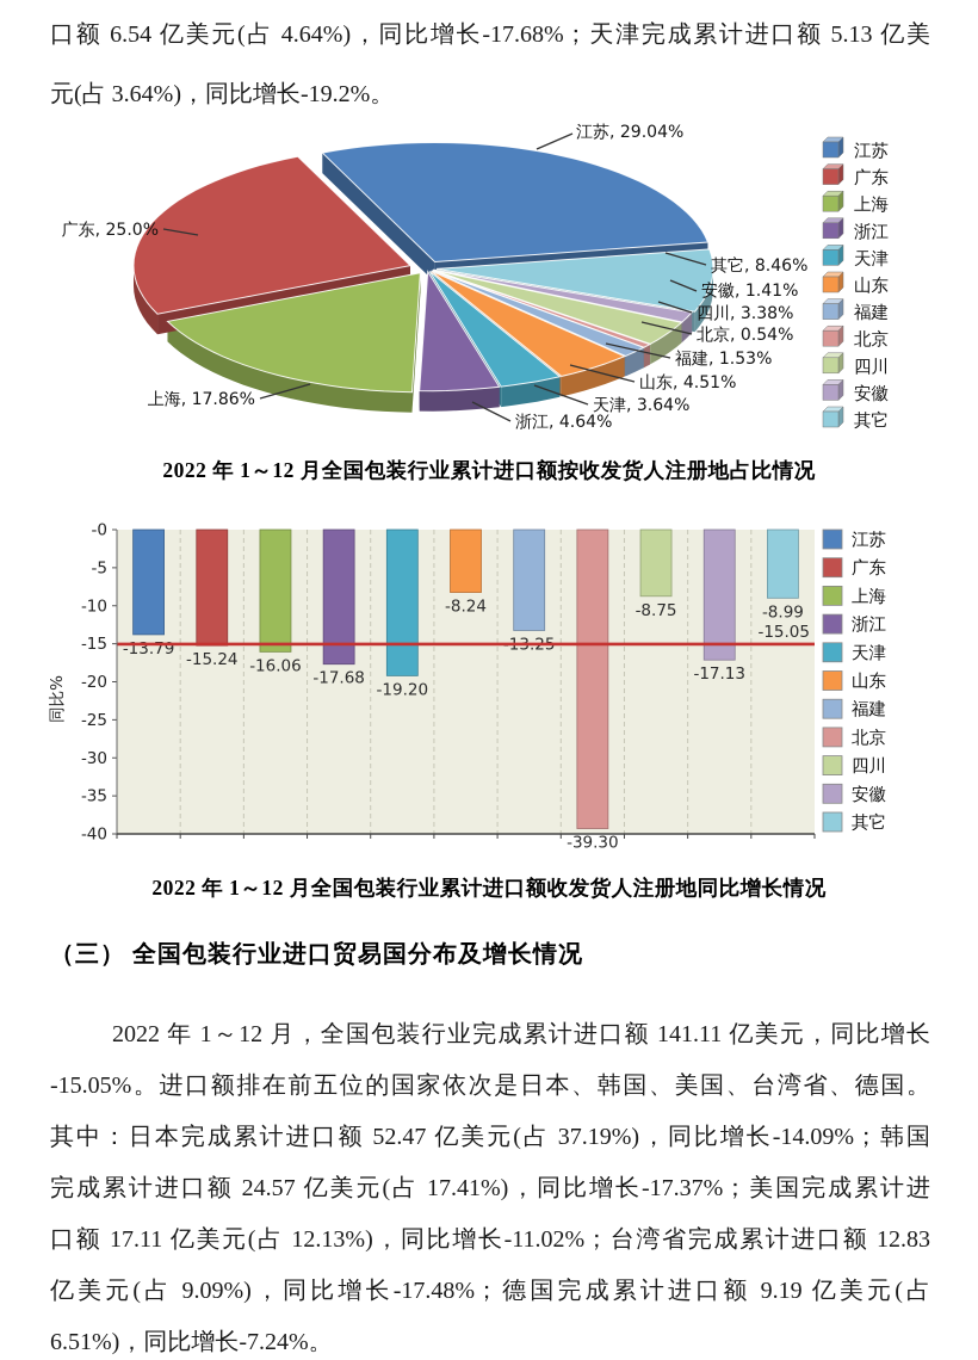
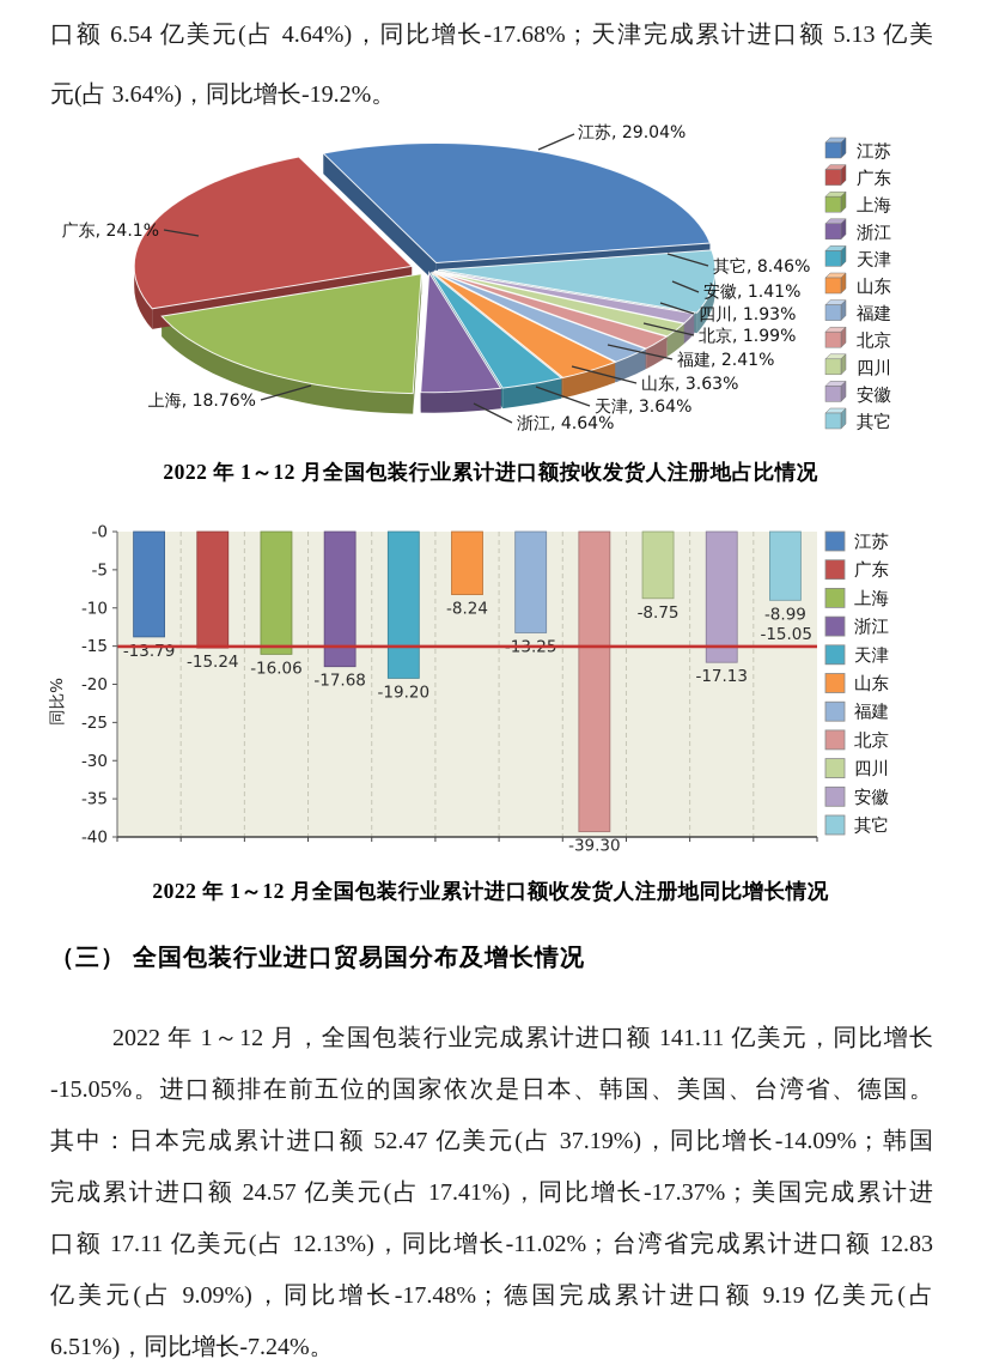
2022 年 1～12 月全国包装行业累计进口额按收发货人注册地占比情况/广东: 25.0% -> 24.1%
2022 年 1～12 月全国包装行业累计进口额按收发货人注册地占比情况/上海: 17.86% -> 18.76%
2022 年 1～12 月全国包装行业累计进口额按收发货人注册地占比情况/山东: 4.51% -> 3.63%
2022 年 1～12 月全国包装行业累计进口额按收发货人注册地占比情况/福建: 1.53% -> 2.41%
2022 年 1～12 月全国包装行业累计进口额按收发货人注册地占比情况/北京: 0.54% -> 1.99%
2022 年 1～12 月全国包装行业累计进口额按收发货人注册地占比情况/四川: 3.38% -> 1.93%
